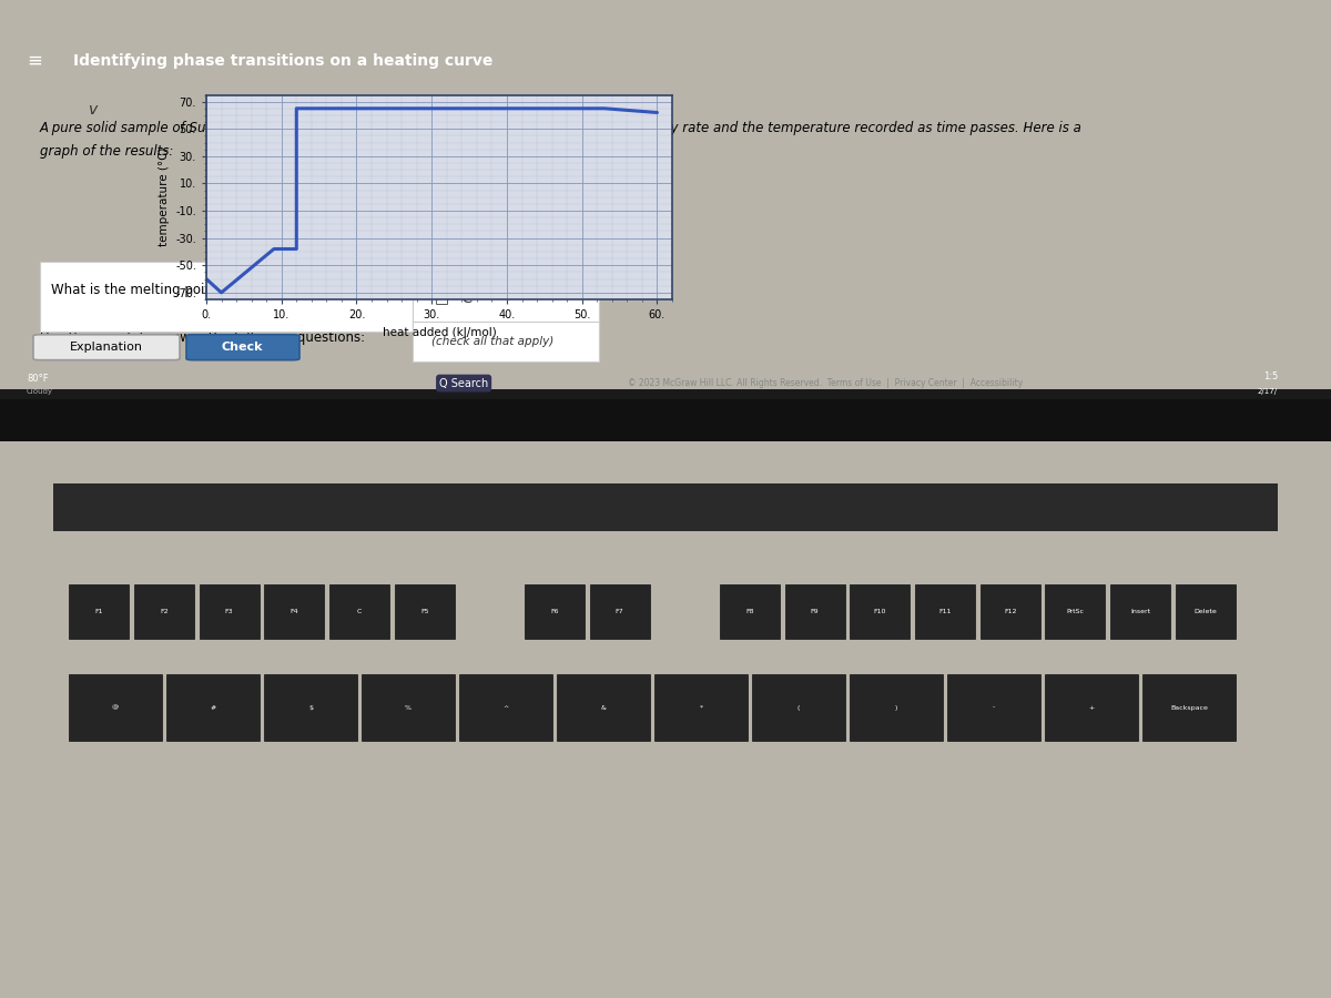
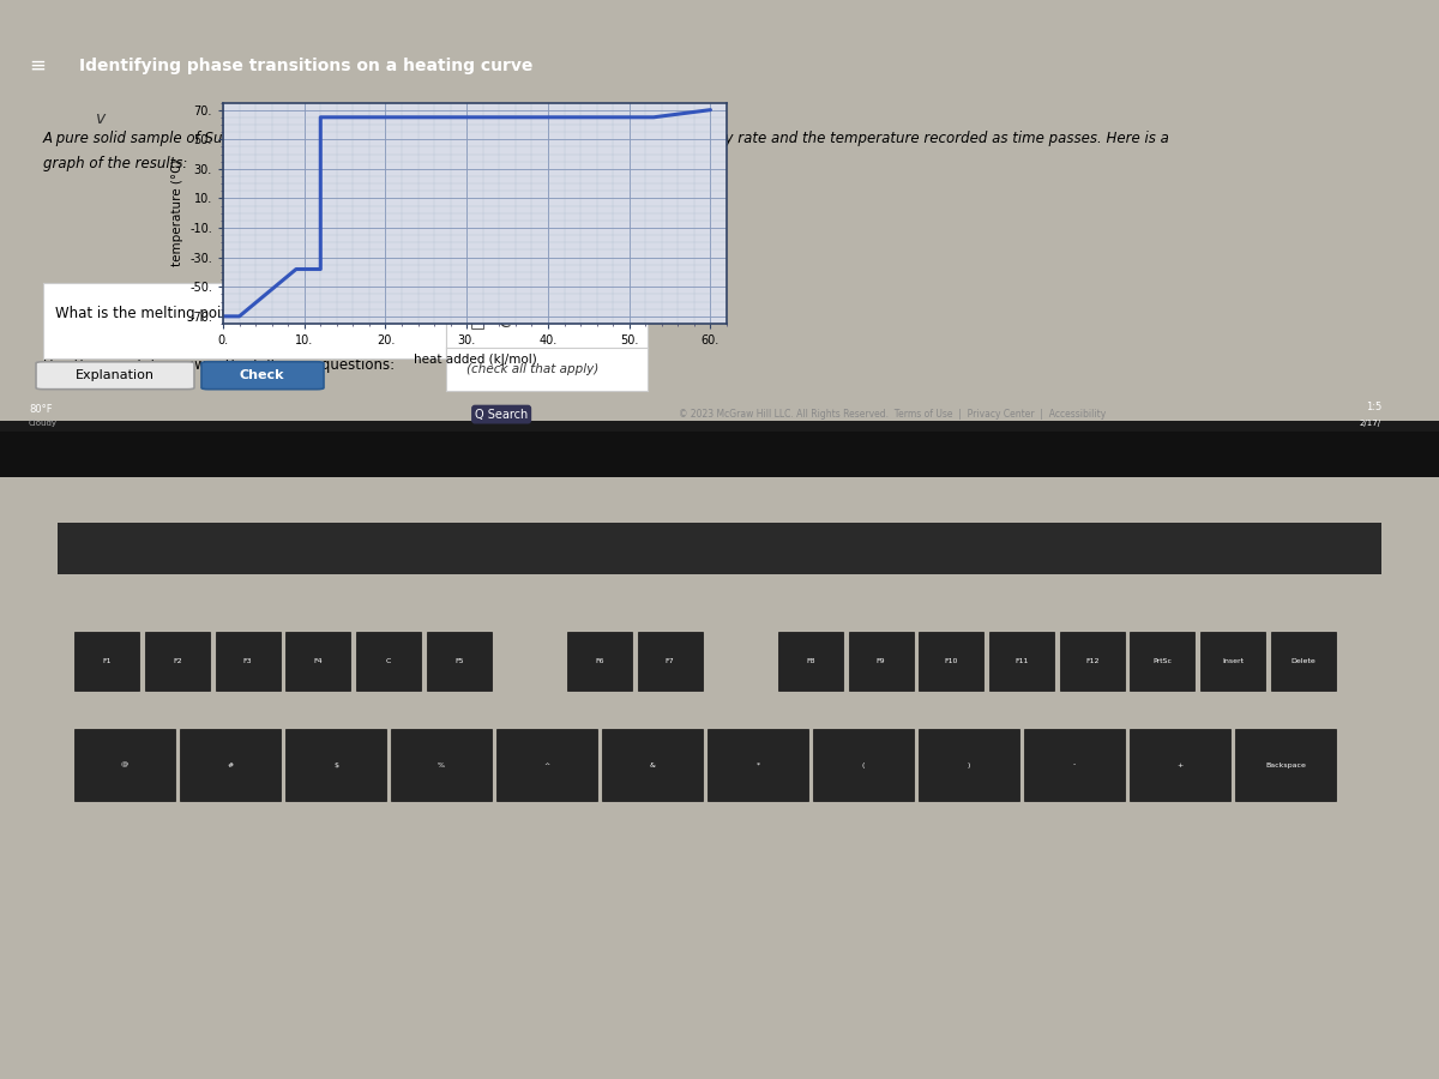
0.: -60. -> -70.
60.: 62. -> 70.
